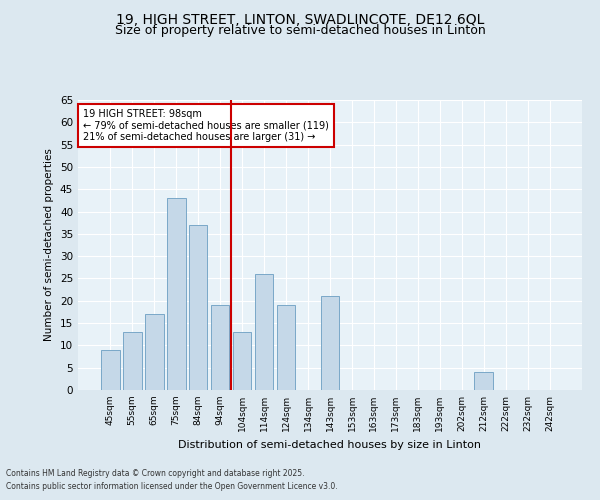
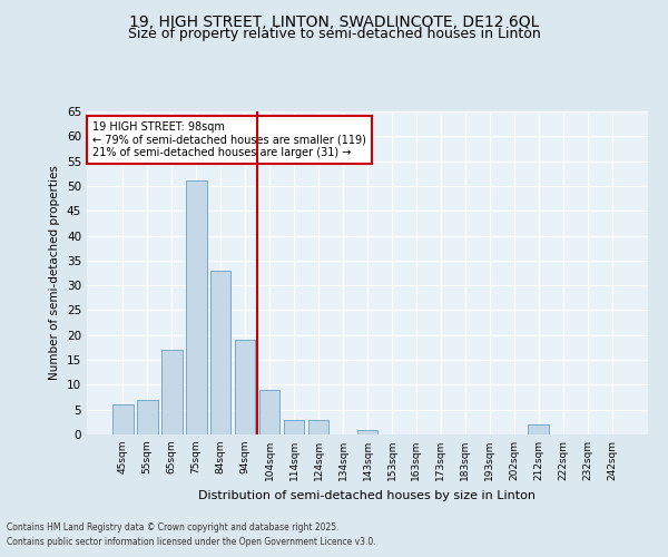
45sqm: 9 -> 6
55sqm: 13 -> 7
75sqm: 43 -> 51
84sqm: 37 -> 33
104sqm: 13 -> 9
114sqm: 26 -> 3
124sqm: 19 -> 3
143sqm: 21 -> 1
212sqm: 4 -> 2
